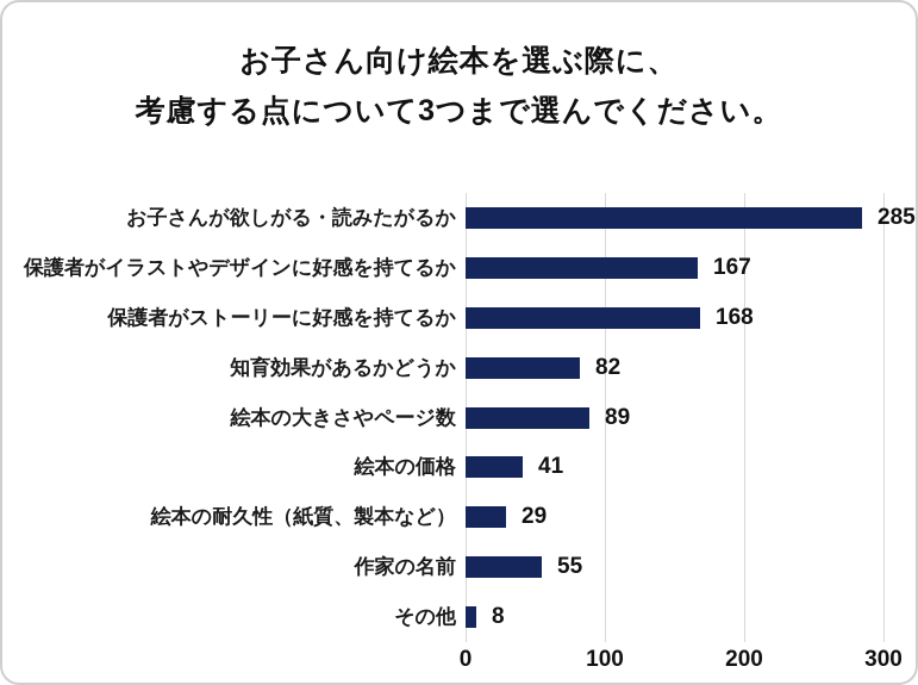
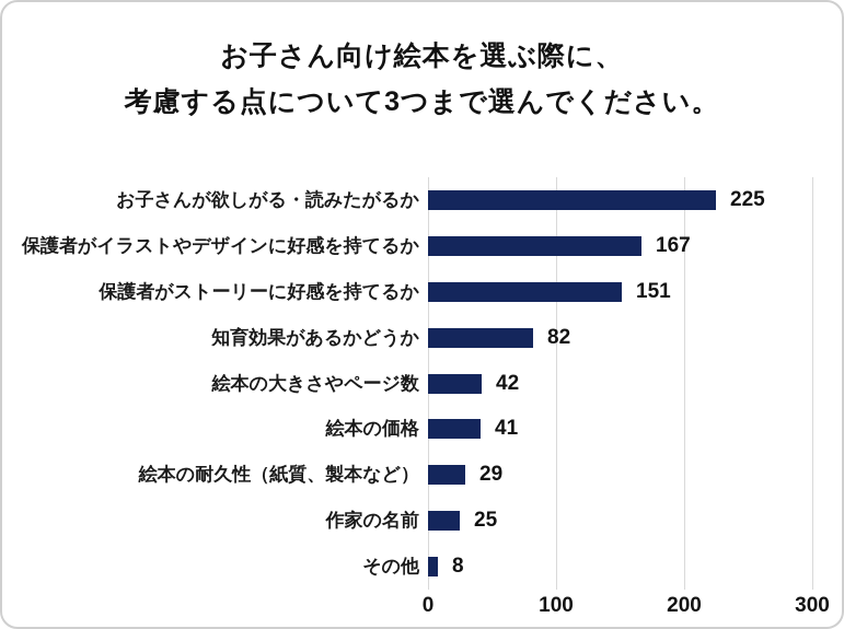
お子さんが欲しがる・読みたがるか: 285 -> 225
保護者がストーリーに好感を持てるか: 168 -> 151
絵本の大きさやページ数: 89 -> 42
作家の名前: 55 -> 25
